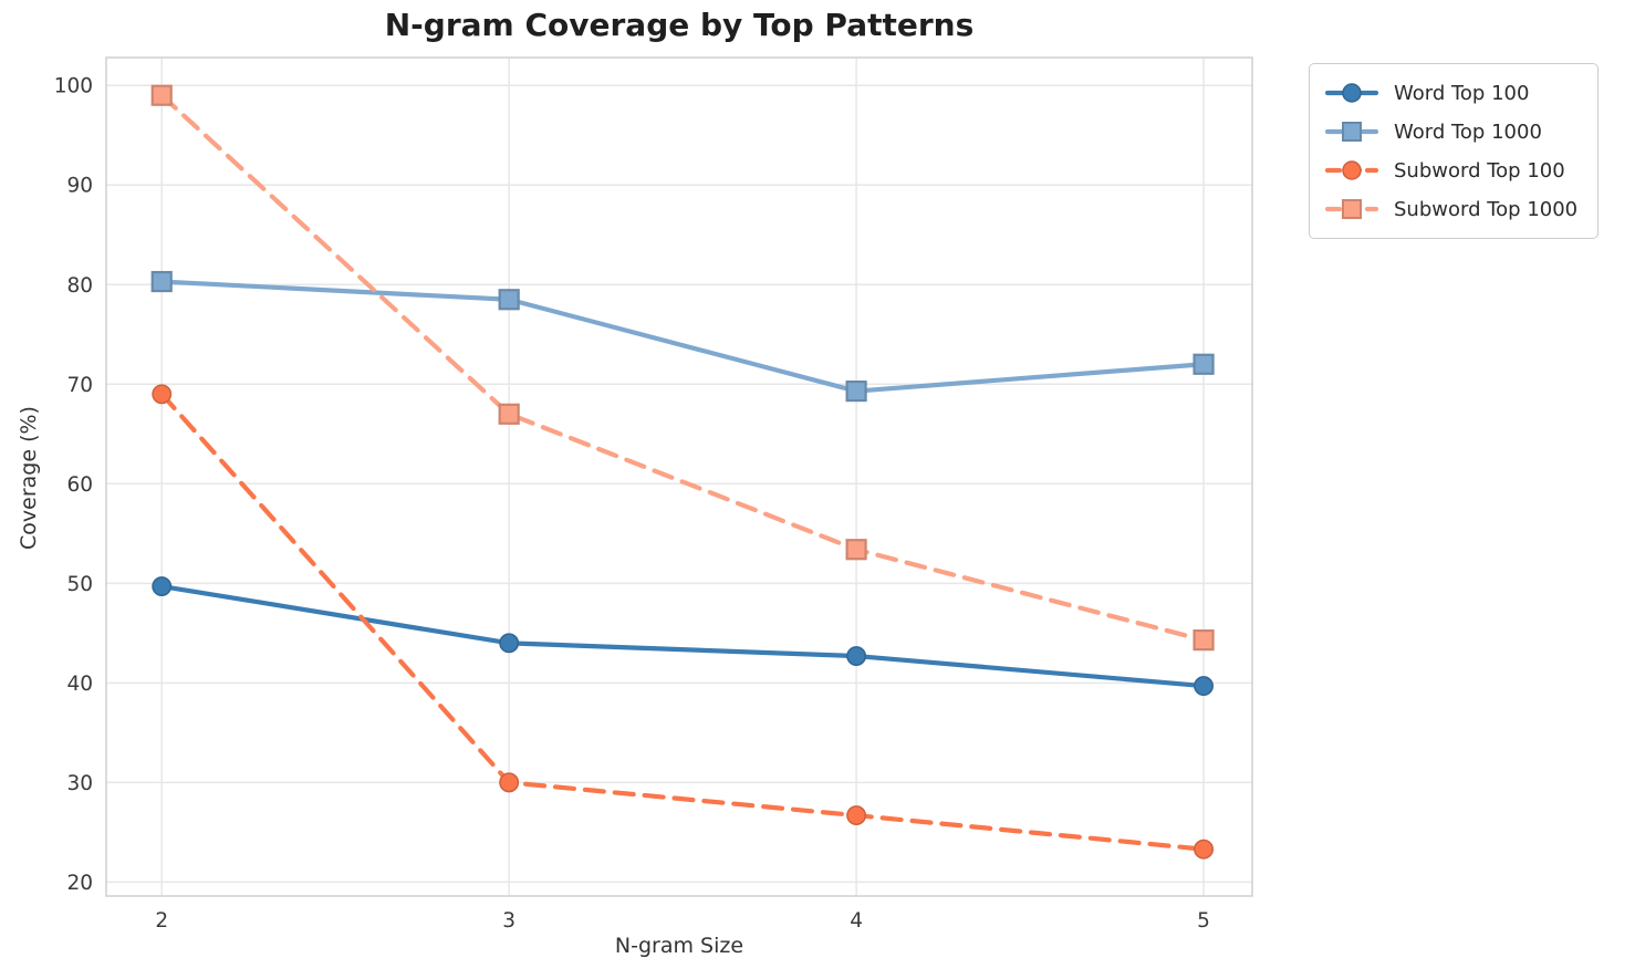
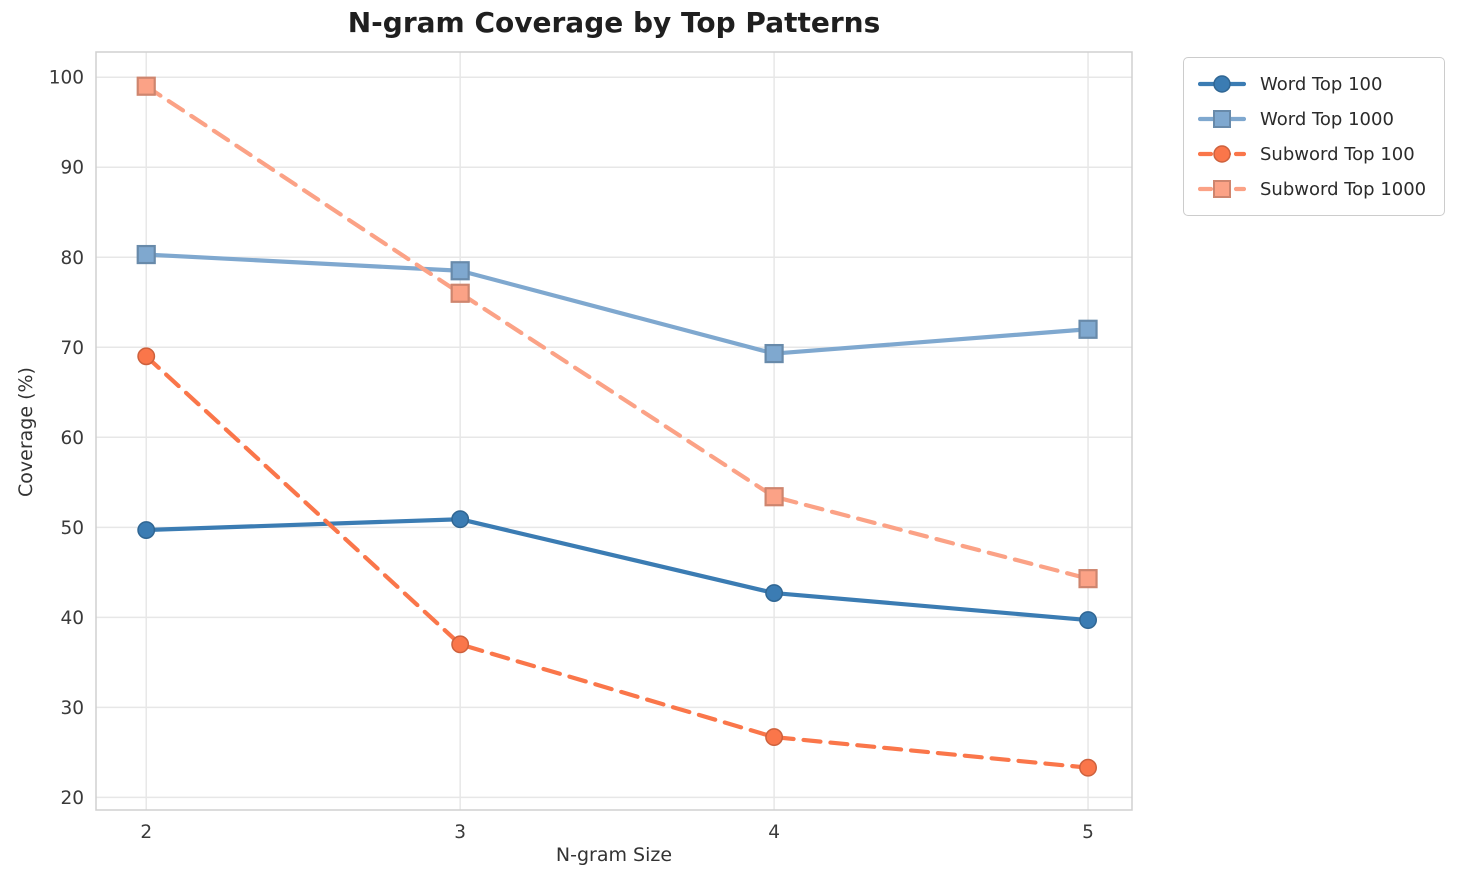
Word Top 100/3: 44 -> 51
Subword Top 100/3: 30 -> 37
Subword Top 1000/3: 67 -> 76
